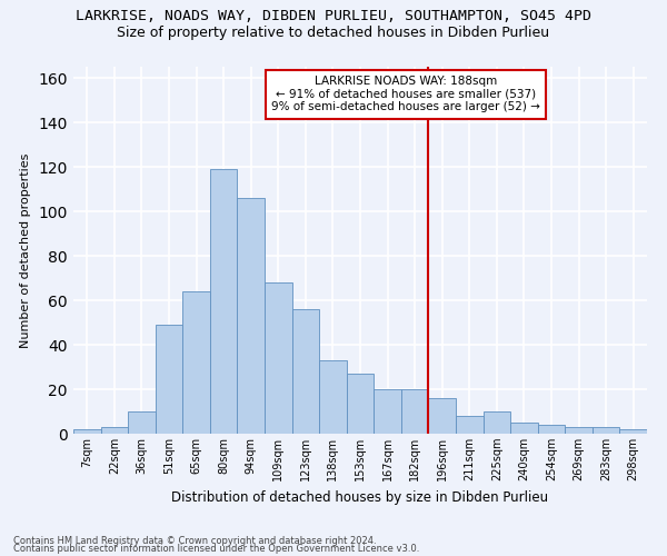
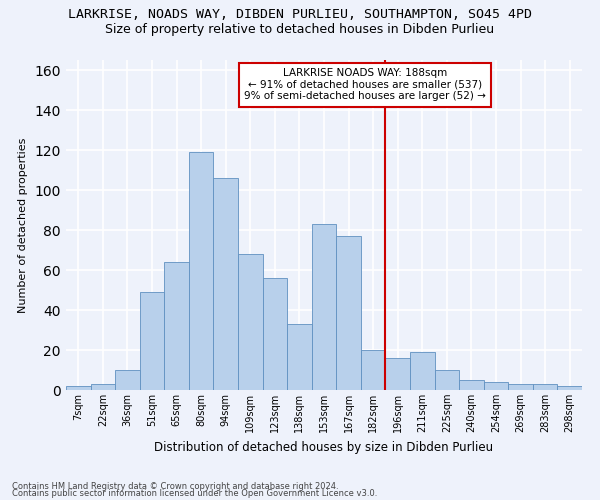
153sqm: 27 -> 83
167sqm: 20 -> 77
211sqm: 8 -> 19
